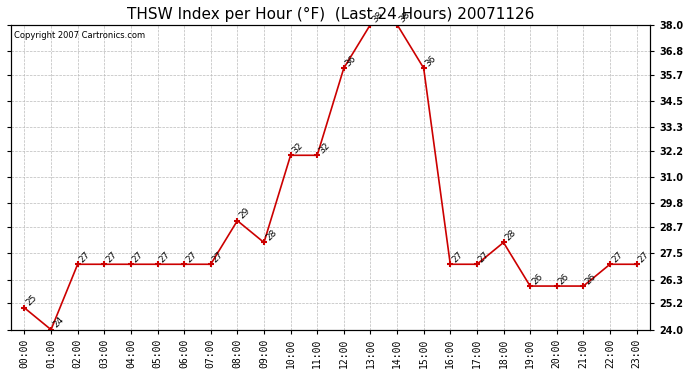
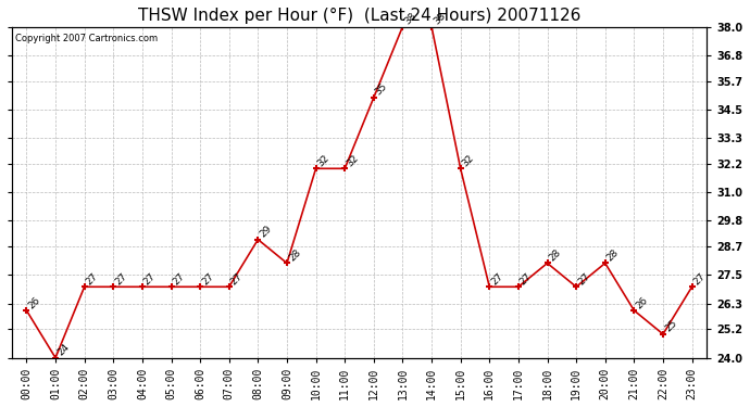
00:00: 25 -> 26
12:00: 36 -> 35
15:00: 36 -> 32
19:00: 26 -> 27
20:00: 26 -> 28
22:00: 27 -> 25
